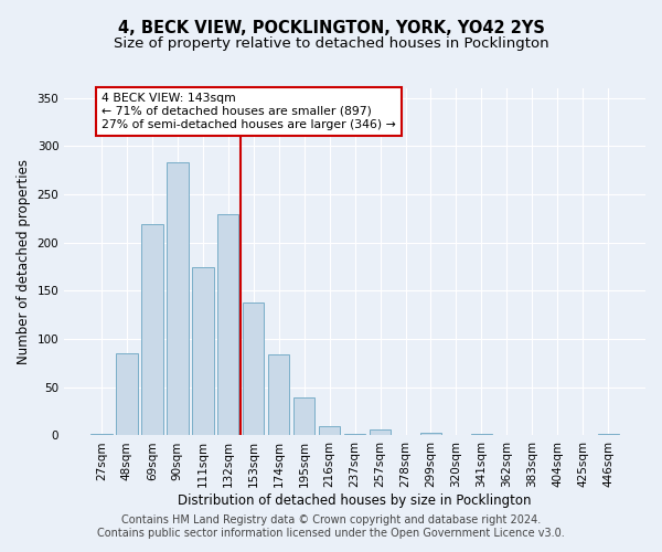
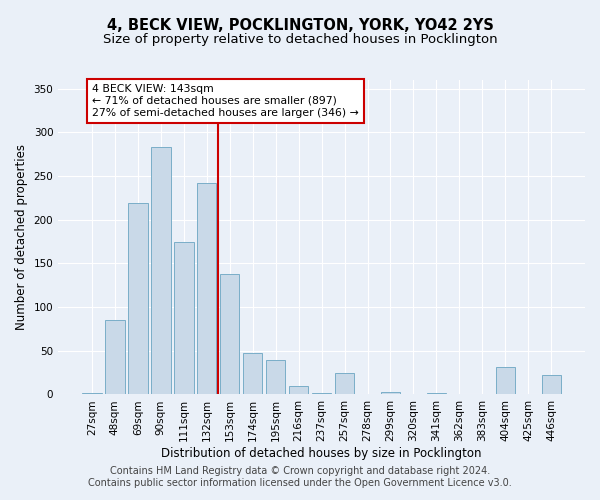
132sqm: 230 -> 242
174sqm: 84 -> 48
257sqm: 6 -> 24
404sqm: 1 -> 32
446sqm: 2 -> 22
